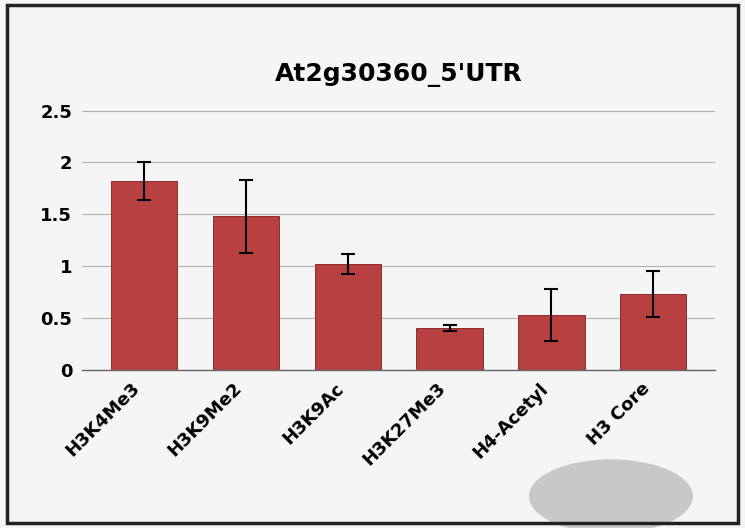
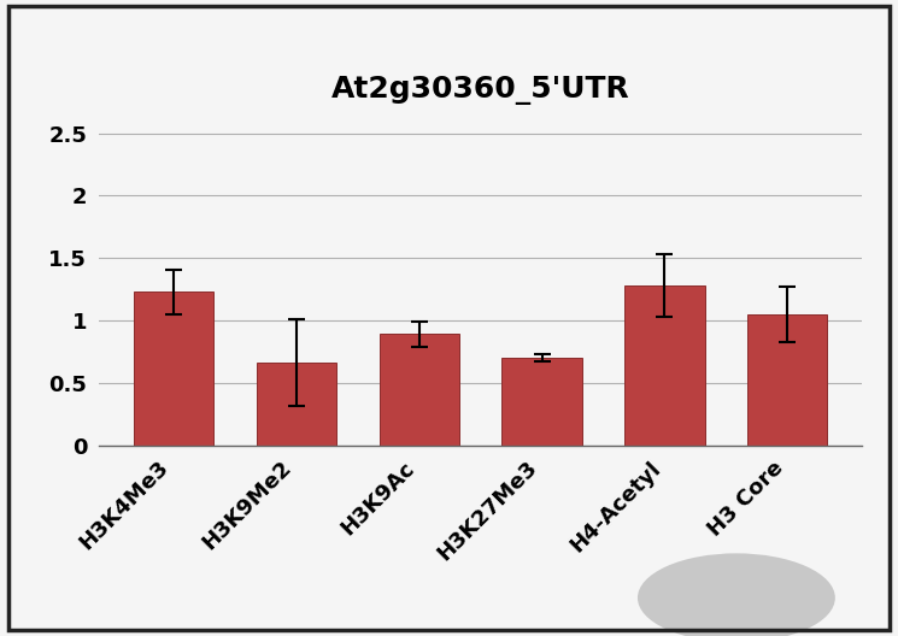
H3K4Me3: 1.82 -> 1.23
H3K9Me2: 1.48 -> 0.66
H3K9Ac: 1.02 -> 0.89
H3K27Me3: 0.40 -> 0.70
H4-Acetyl: 0.53 -> 1.28
H3 Core: 0.73 -> 1.05
